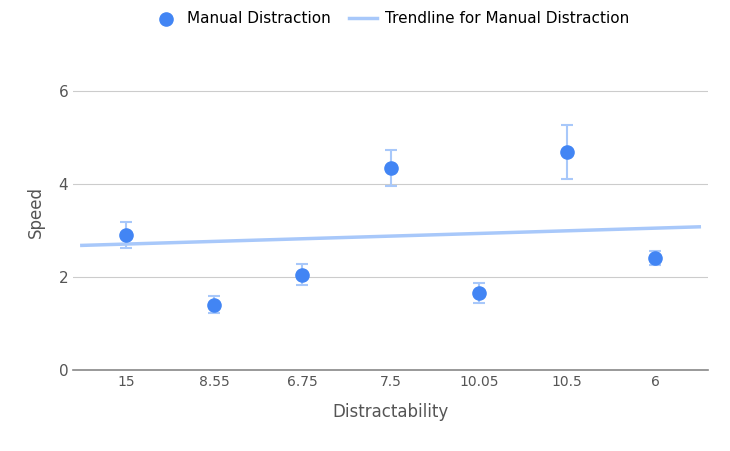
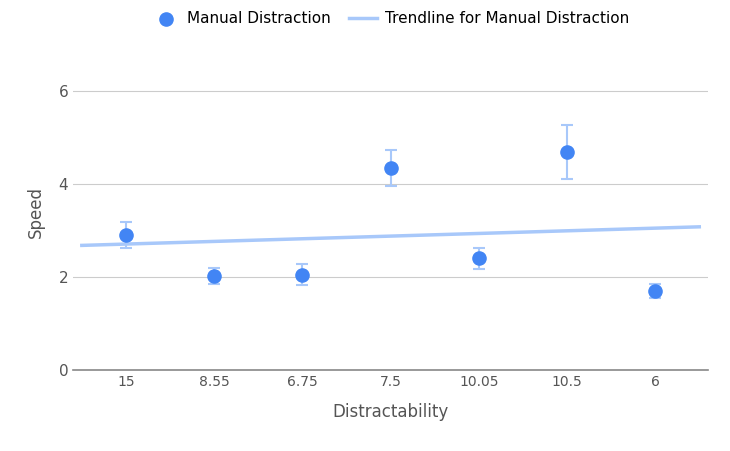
Manual Distraction/8.55: 1.40 -> 2.02
Manual Distraction/10.05: 1.65 -> 2.40
Manual Distraction/6: 2.40 -> 1.70
